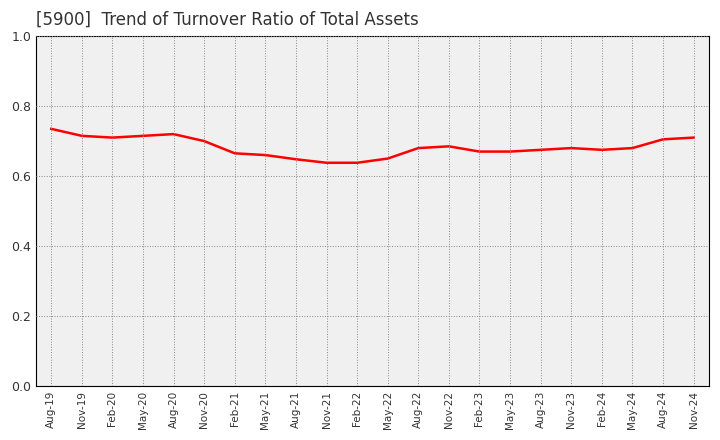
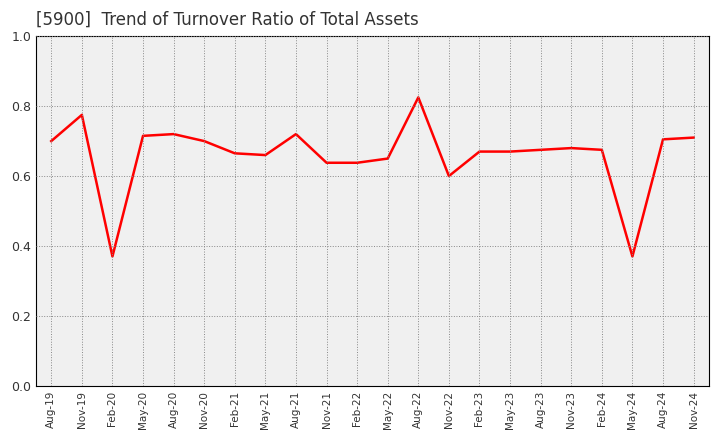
Aug-19: 0.735 -> 0.700
Nov-19: 0.715 -> 0.775
Feb-20: 0.710 -> 0.370
Aug-21: 0.648 -> 0.720
Aug-22: 0.680 -> 0.825
Nov-22: 0.685 -> 0.600
May-24: 0.680 -> 0.370
